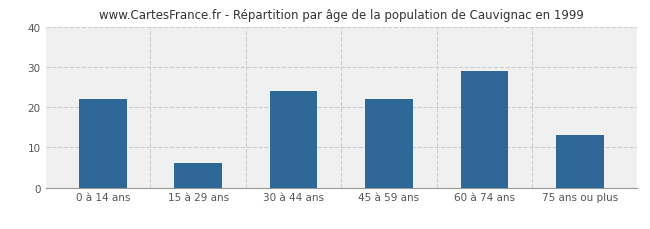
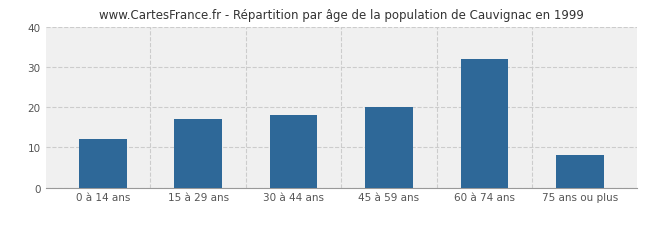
0 à 14 ans: 22 -> 12
15 à 29 ans: 6 -> 17
30 à 44 ans: 24 -> 18
45 à 59 ans: 22 -> 20
60 à 74 ans: 29 -> 32
75 ans ou plus: 13 -> 8
